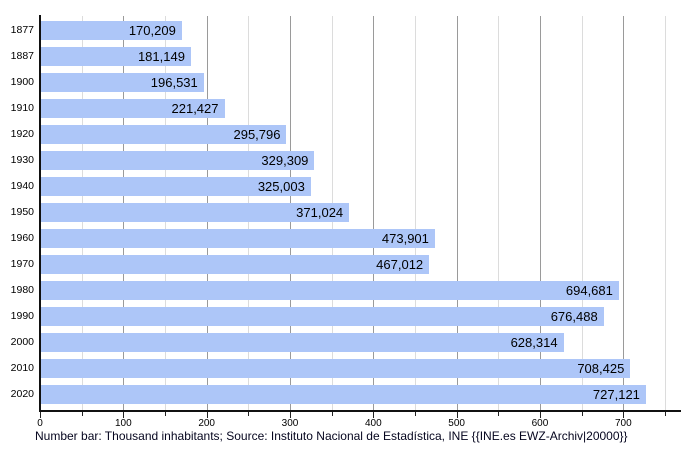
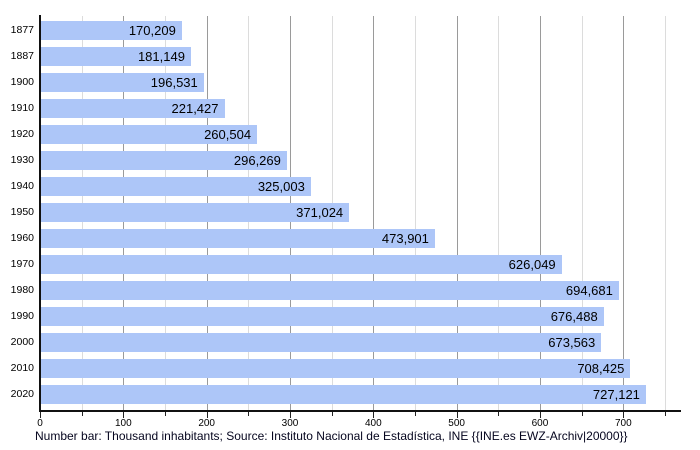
1920: 295,796 -> 260,504
1930: 329,309 -> 296,269
1970: 467,012 -> 626,049
2000: 628,314 -> 673,563
